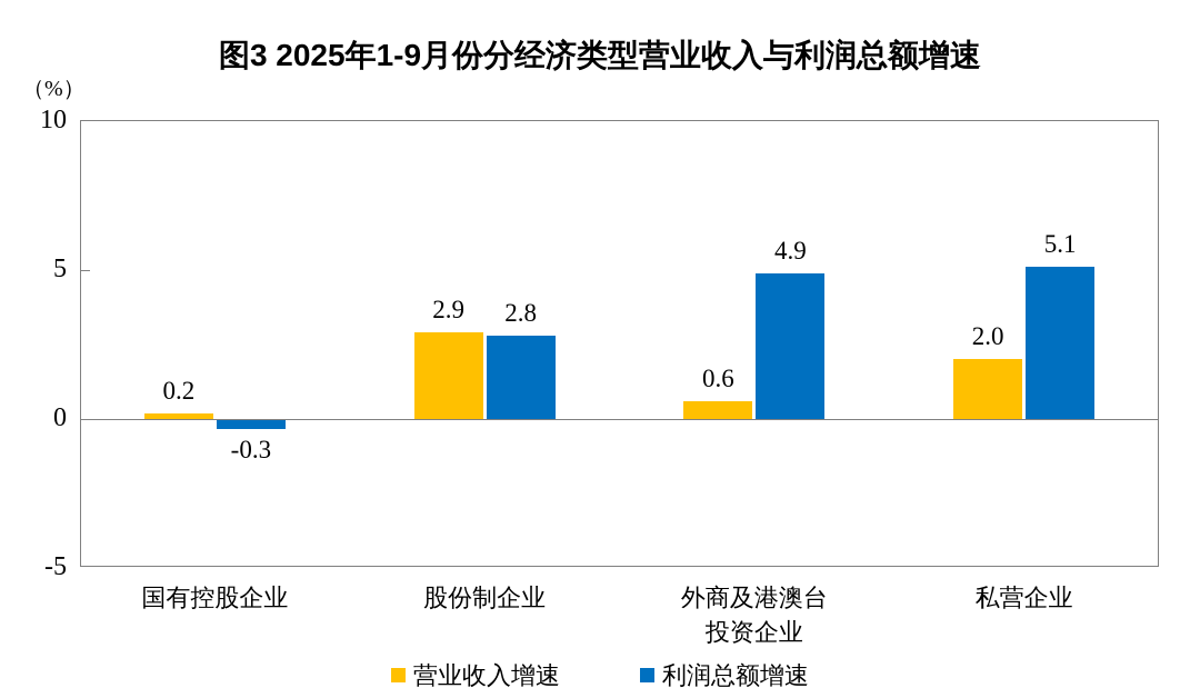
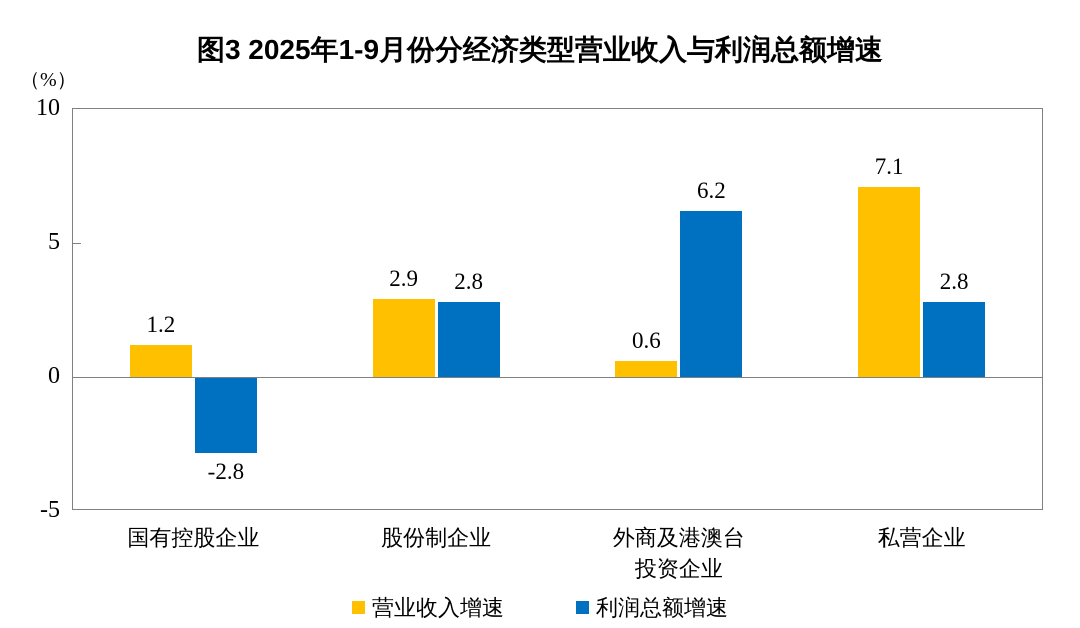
营业收入增速/国有控股企业: 0.2 -> 1.2
利润总额增速/国有控股企业: -0.3 -> -2.8
利润总额增速/外商及港澳台 投资企业: 4.9 -> 6.2
营业收入增速/私营企业: 2.0 -> 7.1
利润总额增速/私营企业: 5.1 -> 2.8
